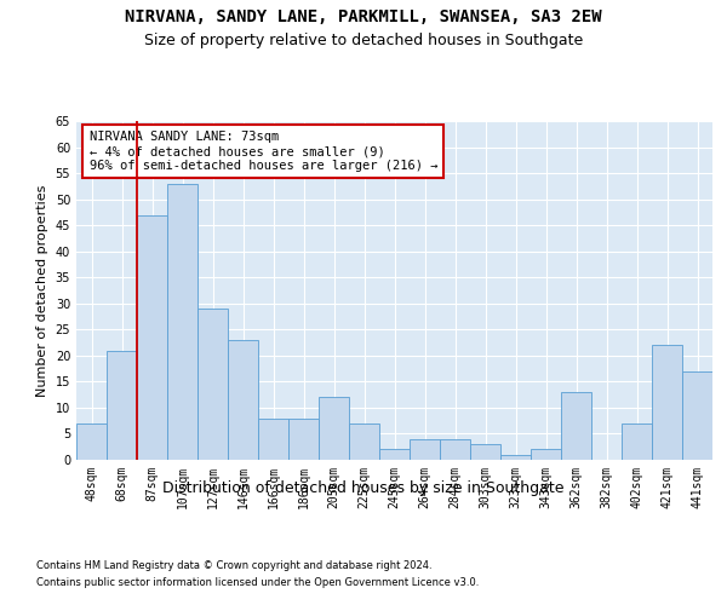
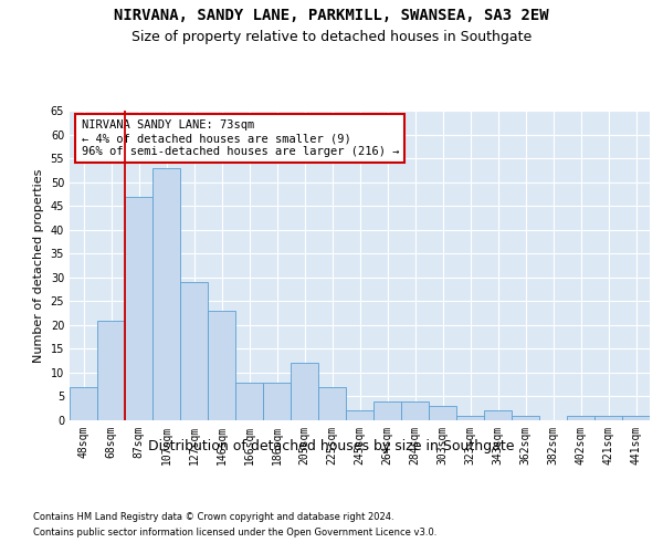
362sqm: 13 -> 1
402sqm: 7 -> 1
421sqm: 22 -> 1
441sqm: 17 -> 1
